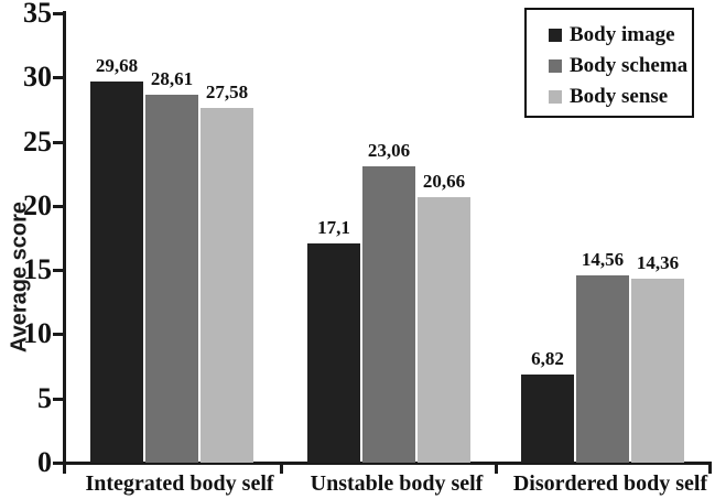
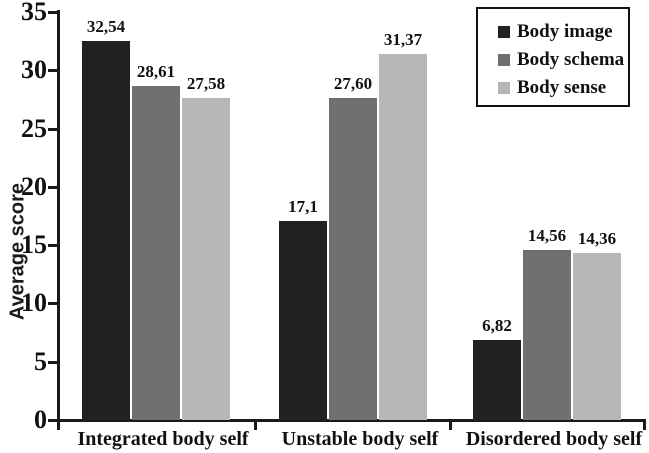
Body image/Integrated body self: 29,68 -> 32,54
Body schema/Unstable body self: 23,06 -> 27,60
Body sense/Unstable body self: 20,66 -> 31,37
